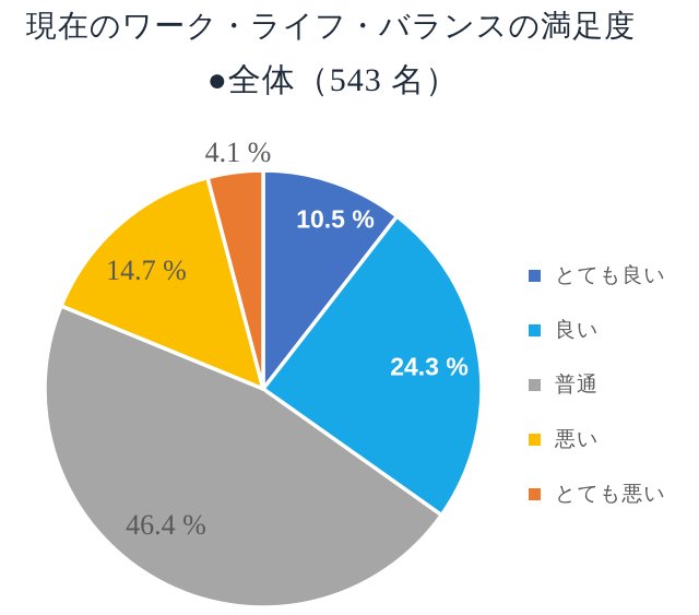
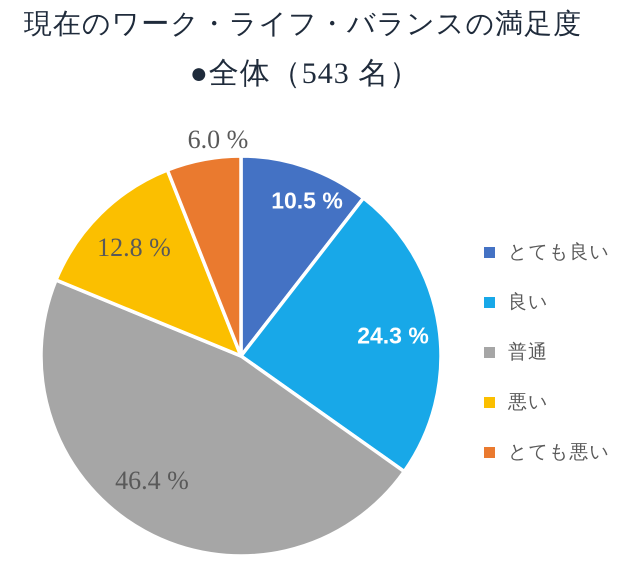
悪い: 14.7 -> 12.8
とても悪い: 4.1 -> 6.0
